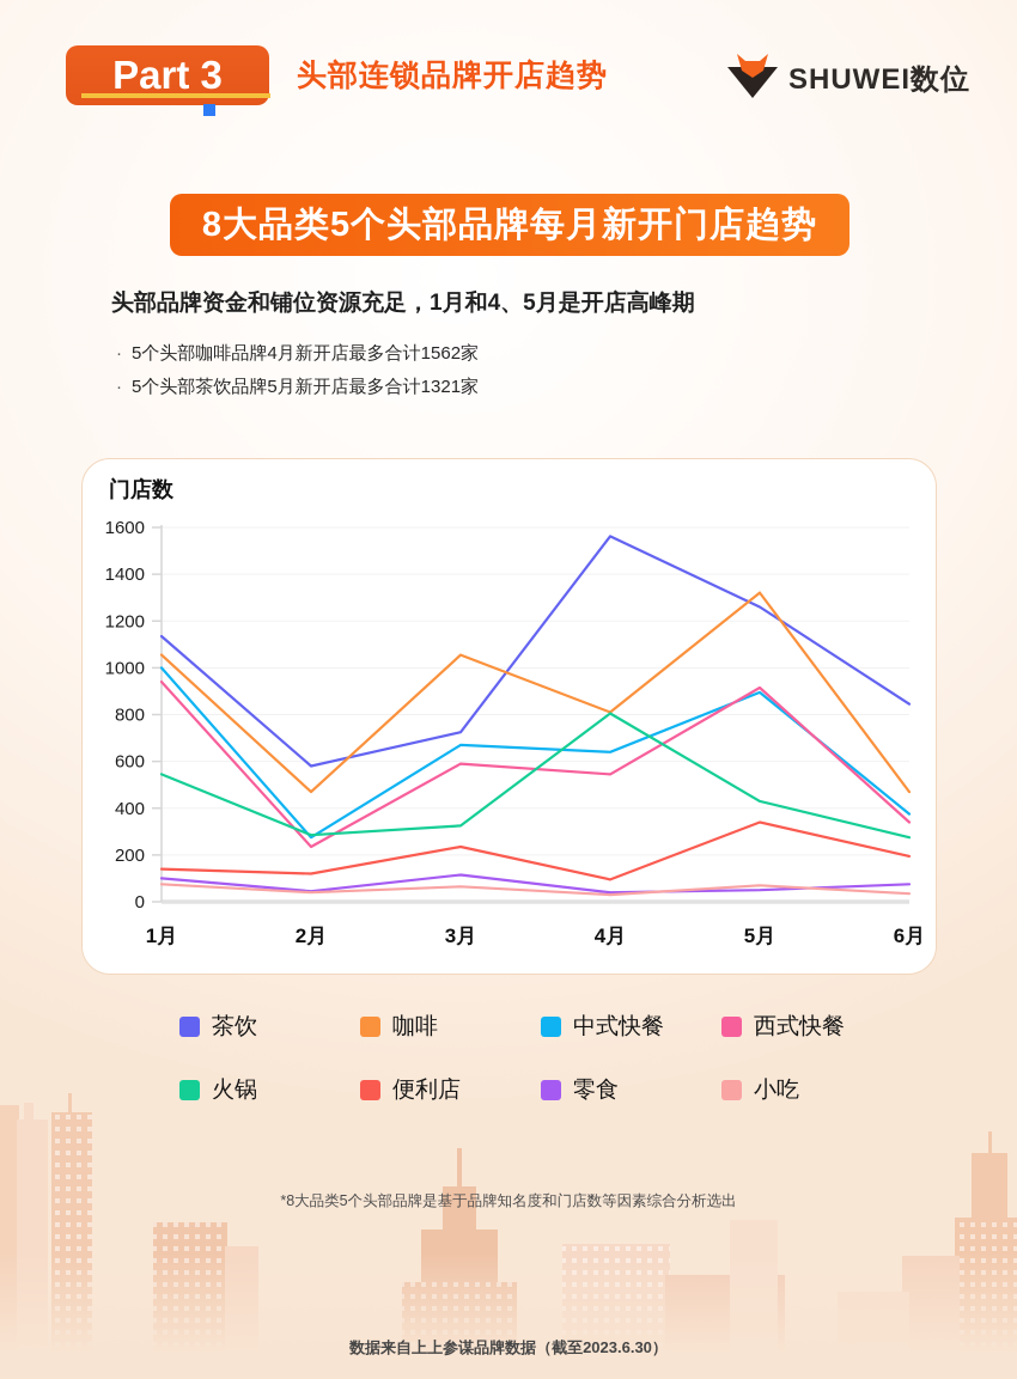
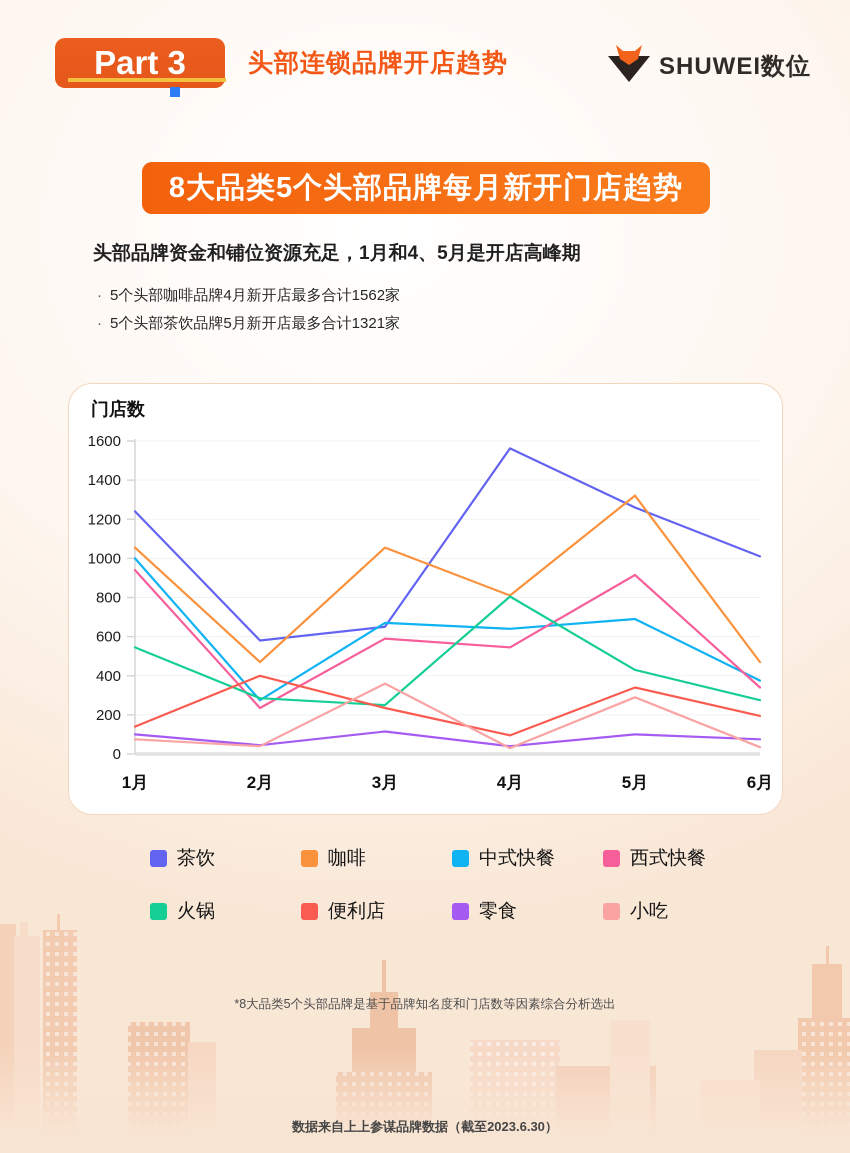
茶饮/1月: 1140 -> 1240
便利店/2月: 120 -> 400
茶饮/3月: 720 -> 650
火锅/3月: 320 -> 250
小吃/3月: 60 -> 360
中式快餐/5月: 900 -> 690
零食/5月: 50 -> 100
小吃/5月: 70 -> 290
茶饮/6月: 840 -> 1010
